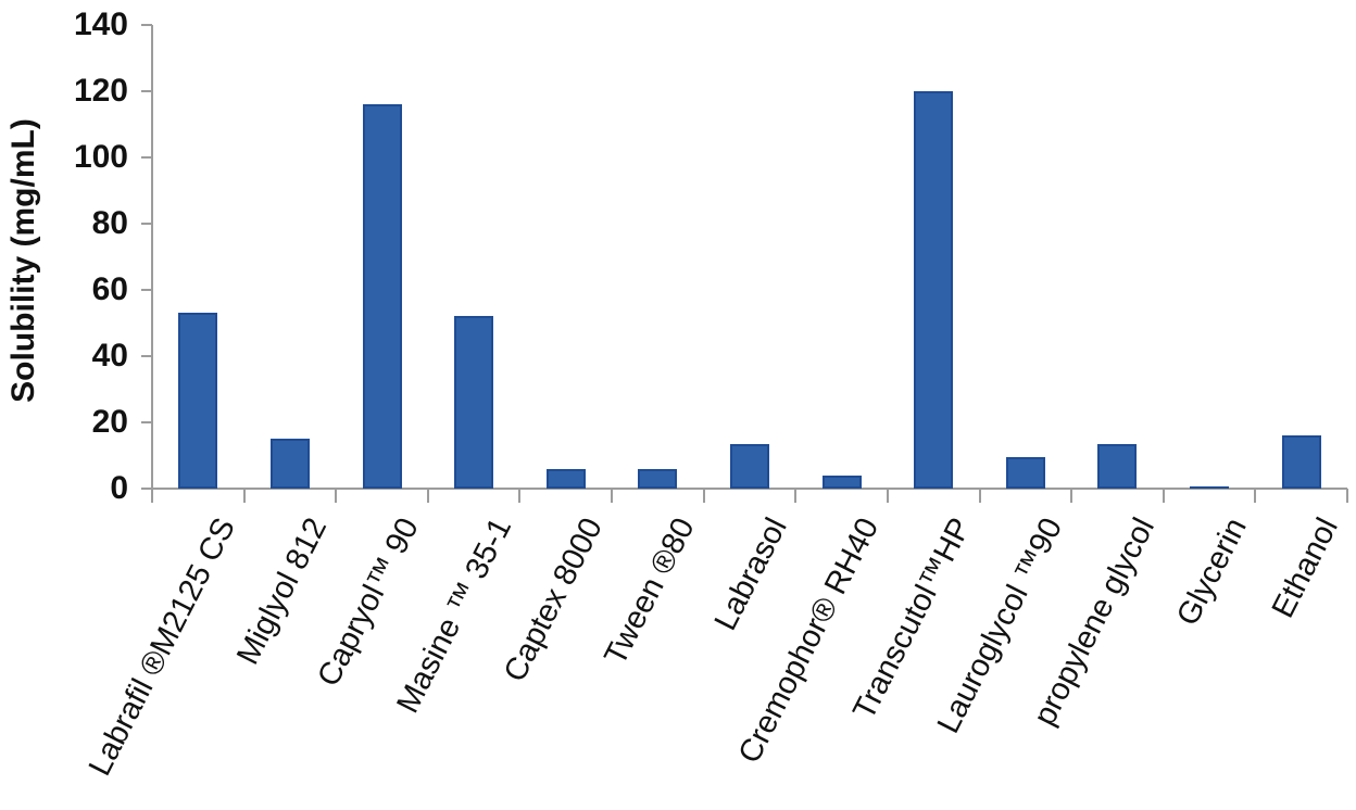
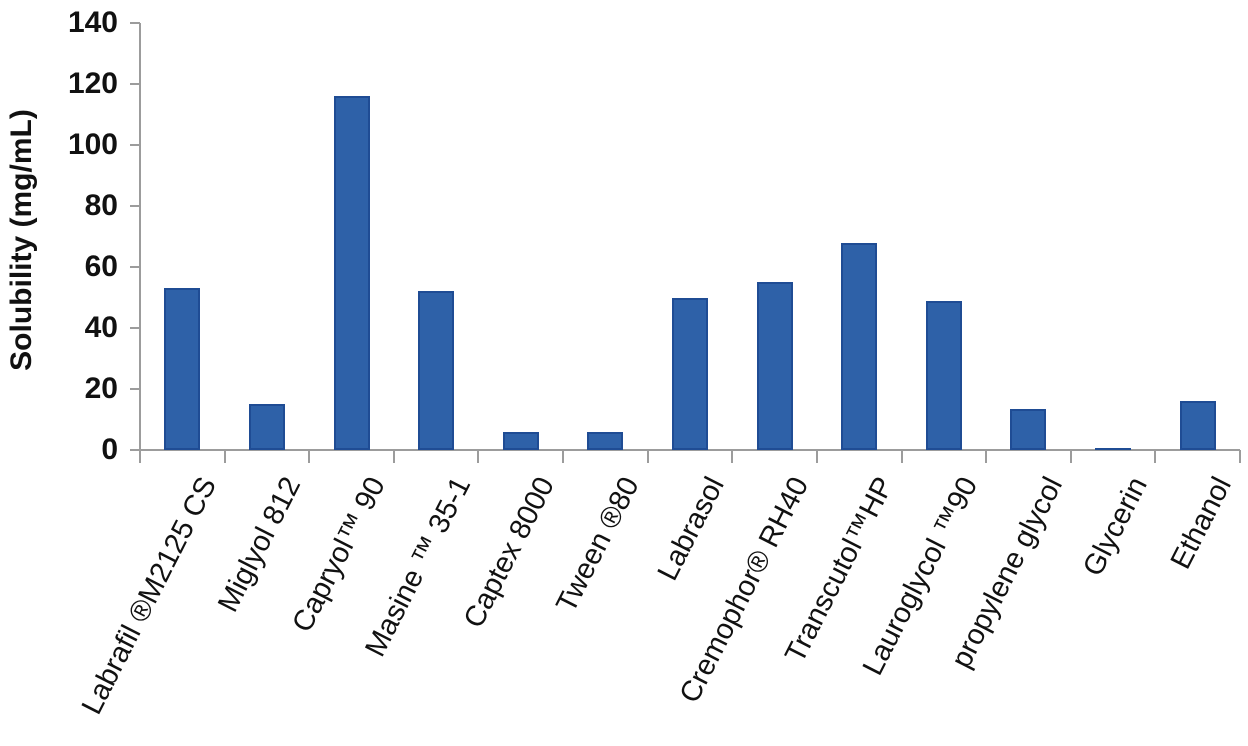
Labrasol: 14 -> 50
Cremophor® RH40: 4 -> 55
Transcutol™HP: 120 -> 68
Lauroglycol ™90: 10 -> 49
